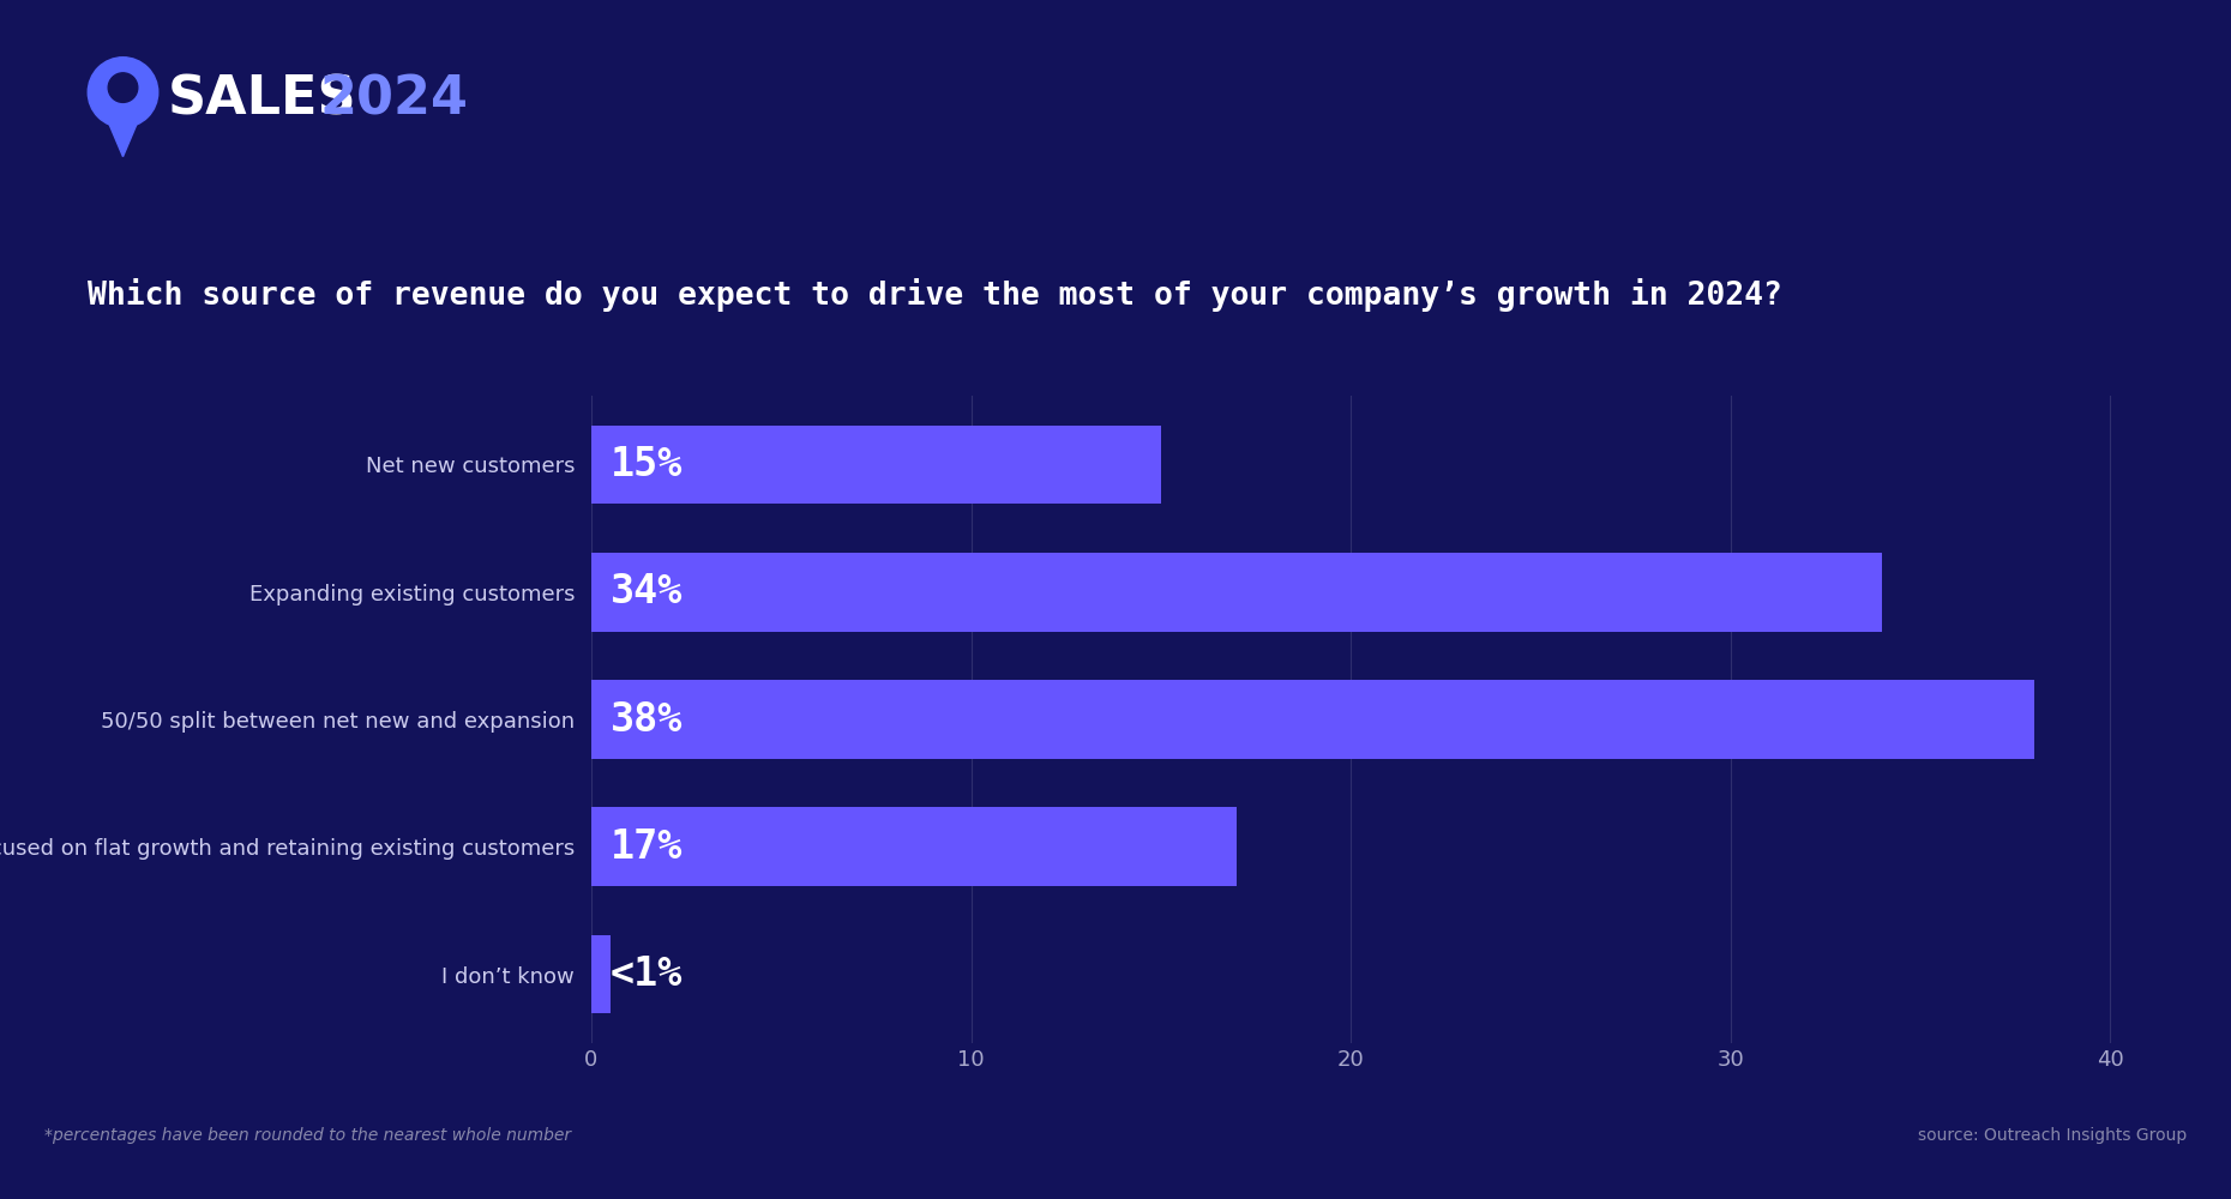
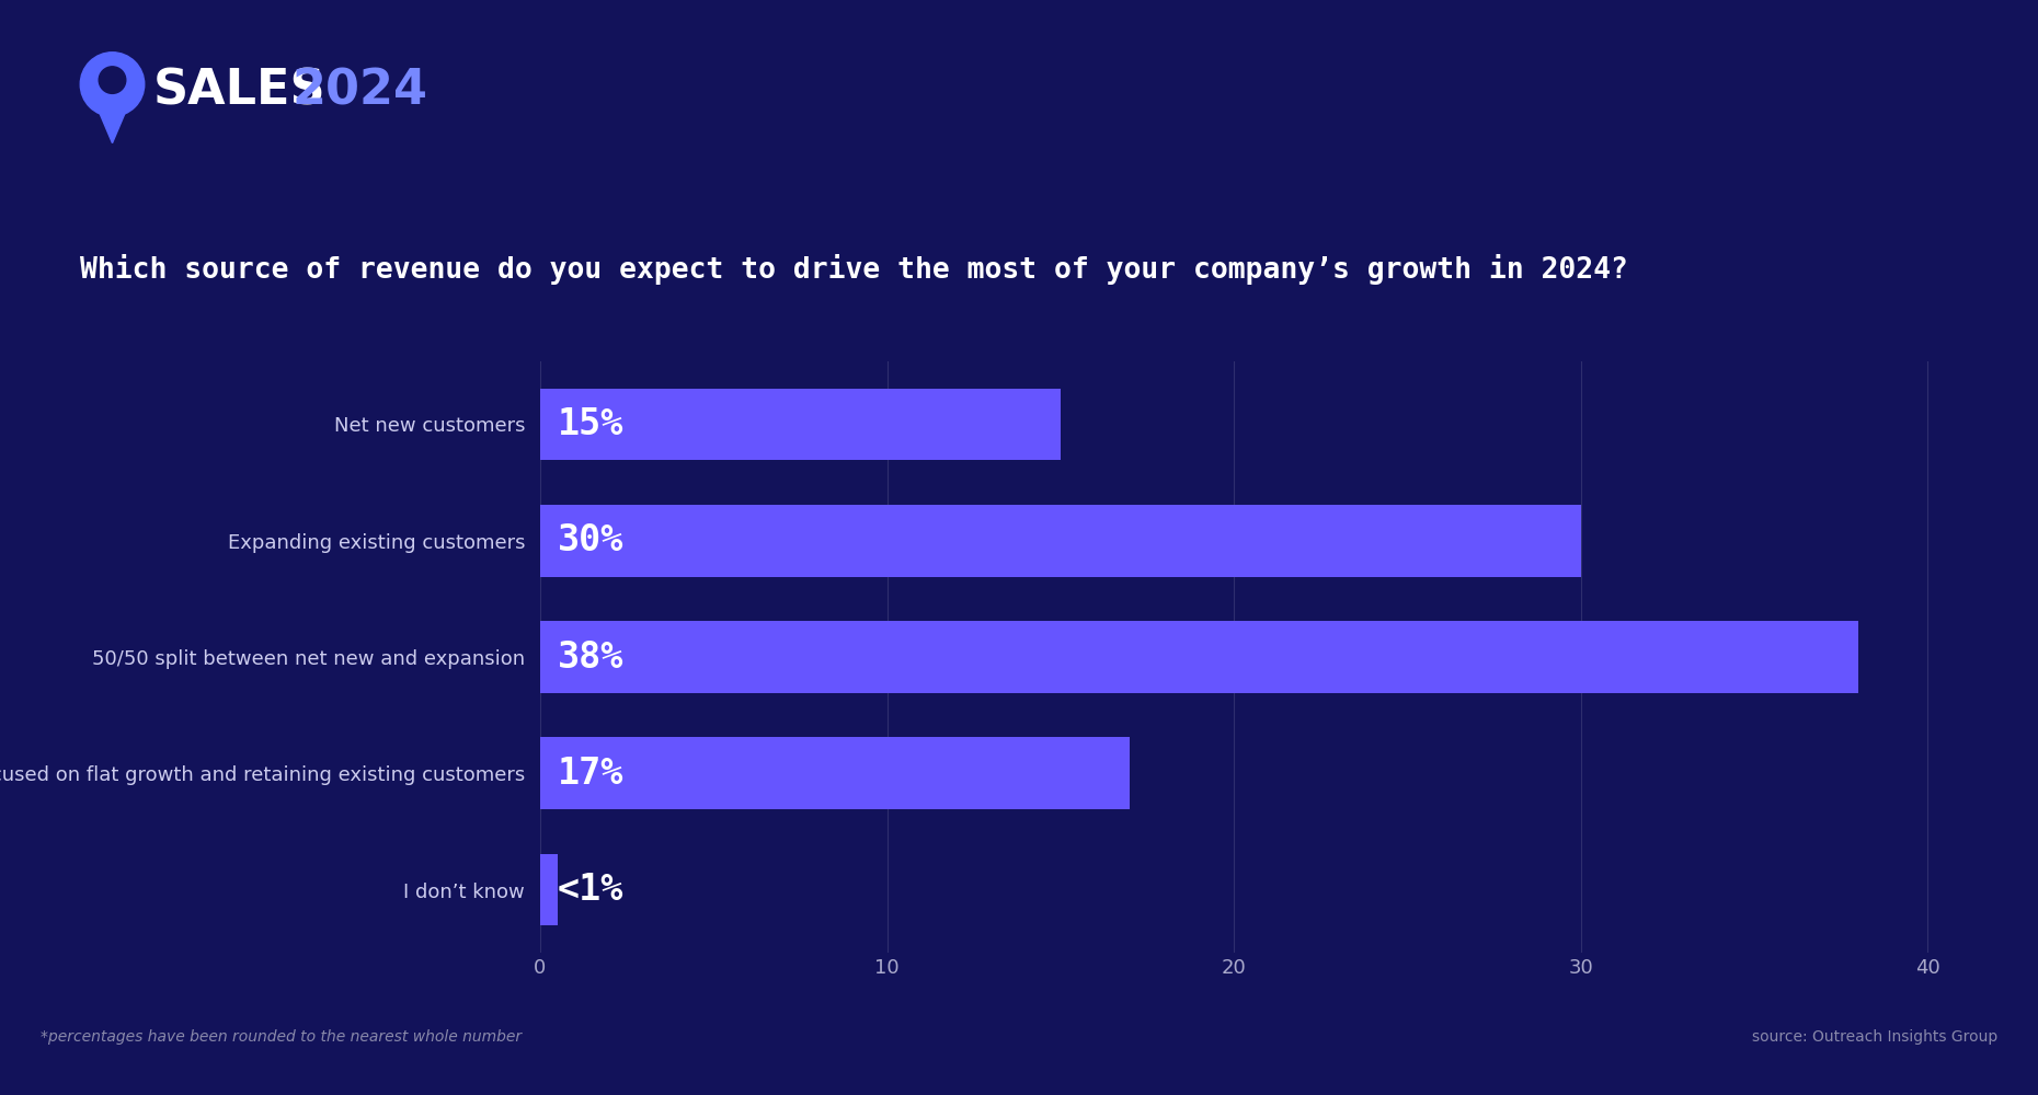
Expanding existing customers: 34% -> 30%
